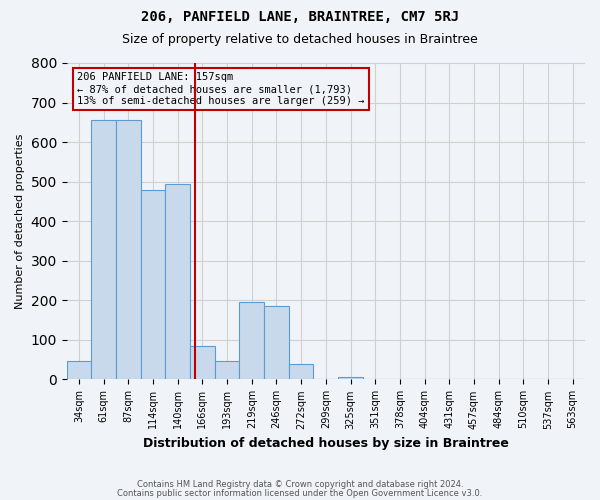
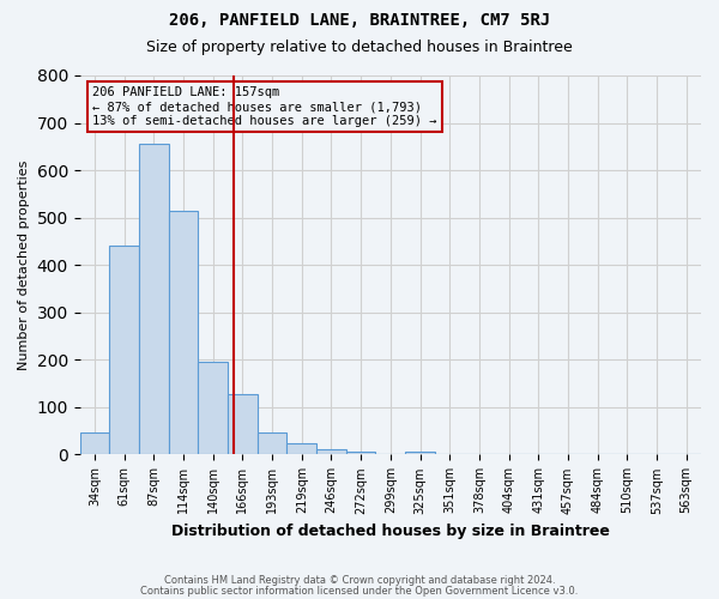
61sqm: 655 -> 440
114sqm: 480 -> 515
140sqm: 495 -> 197
166sqm: 85 -> 128
219sqm: 195 -> 24
246sqm: 185 -> 10
272sqm: 40 -> 7
